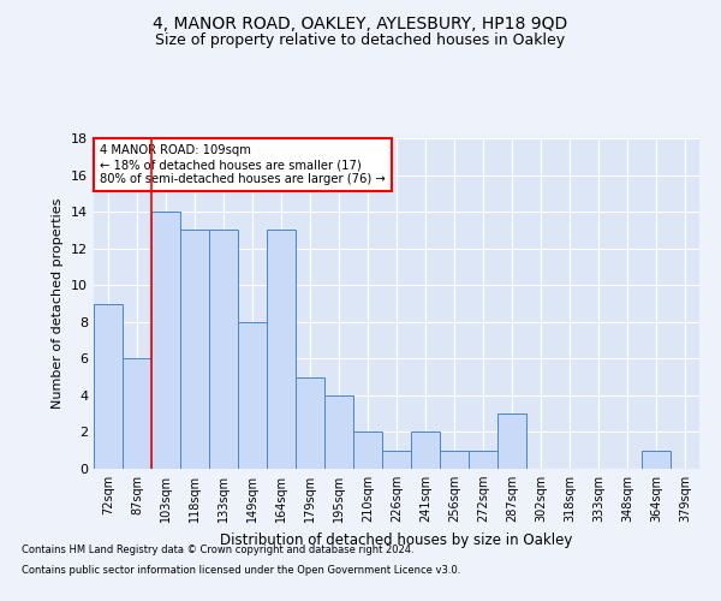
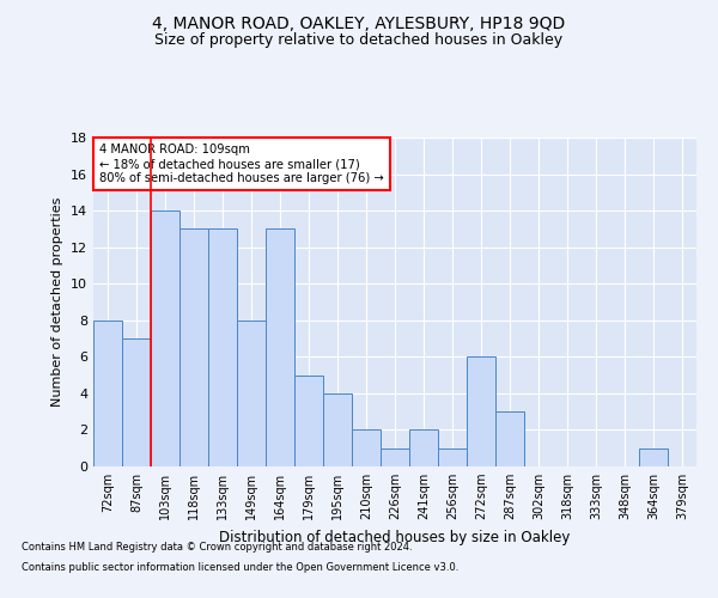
72sqm: 9 -> 8
87sqm: 6 -> 7
272sqm: 1 -> 6
